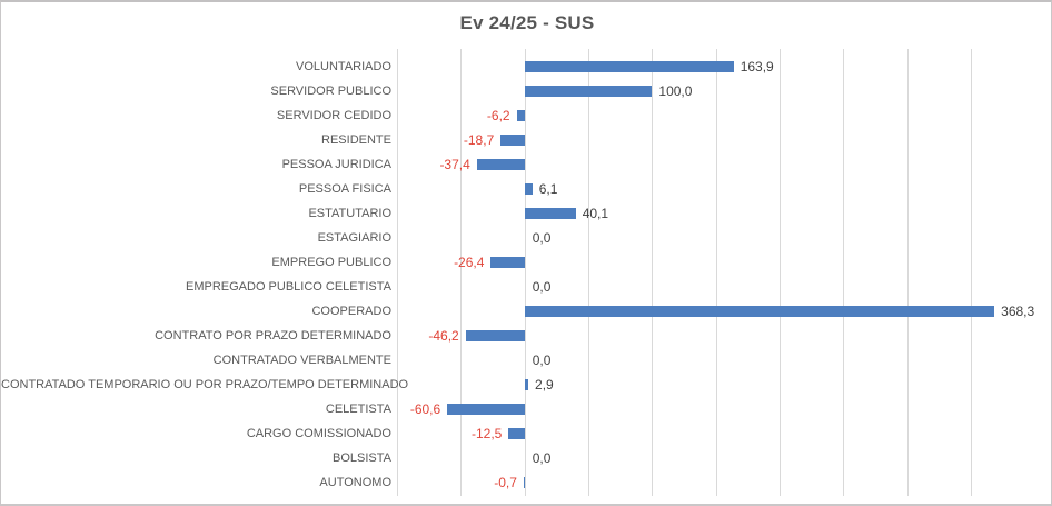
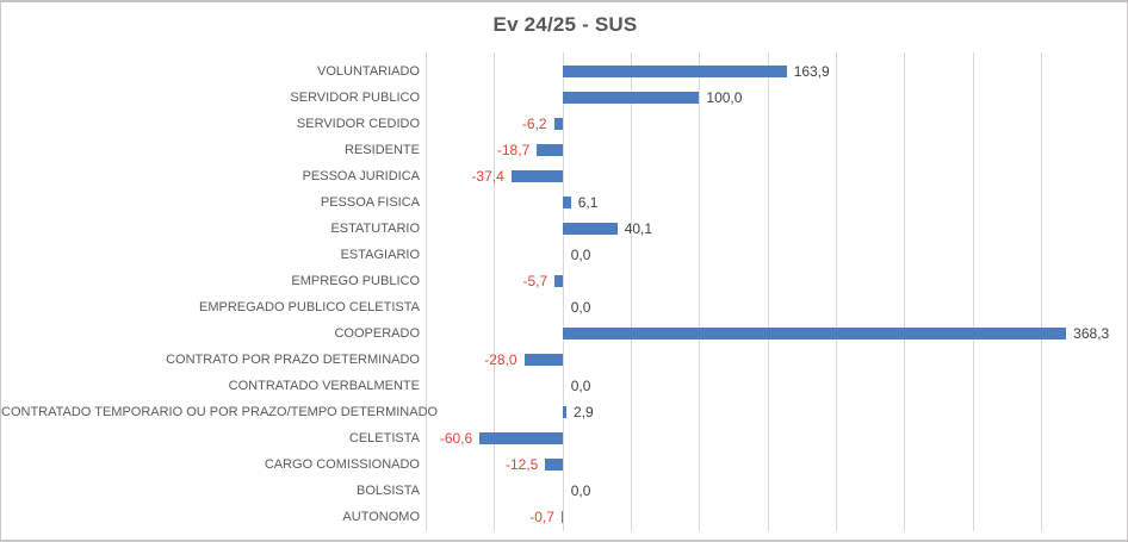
EMPREGO PUBLICO: -26,4 -> -5,7
CONTRATO POR PRAZO DETERMINADO: -46,2 -> -28,0
